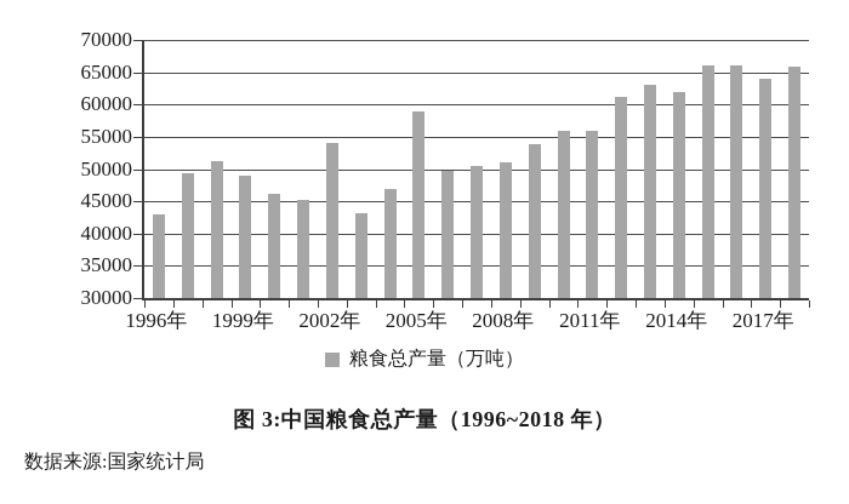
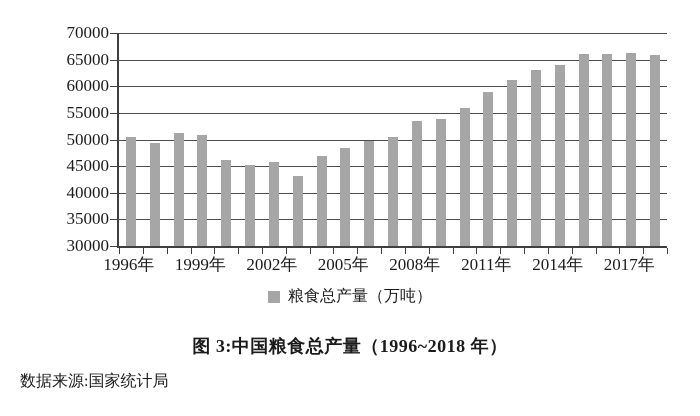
1996年: 43000 -> 50000
1999年: 49000 -> 51000
2002年: 54000 -> 46000
2005年: 59000 -> 48000
2008年: 51000 -> 53000
2011年: 56000 -> 59000
2014年: 62000 -> 64000
2017年: 64000 -> 66000
